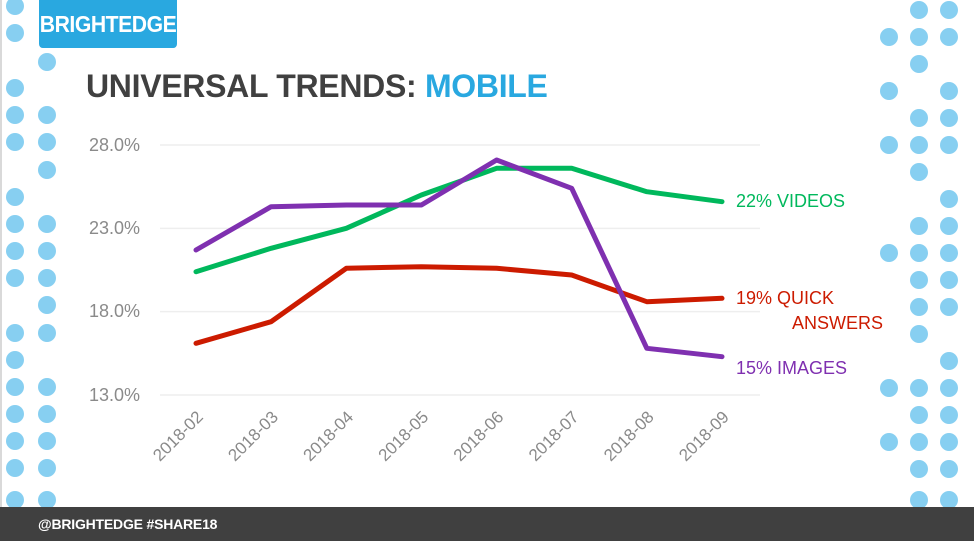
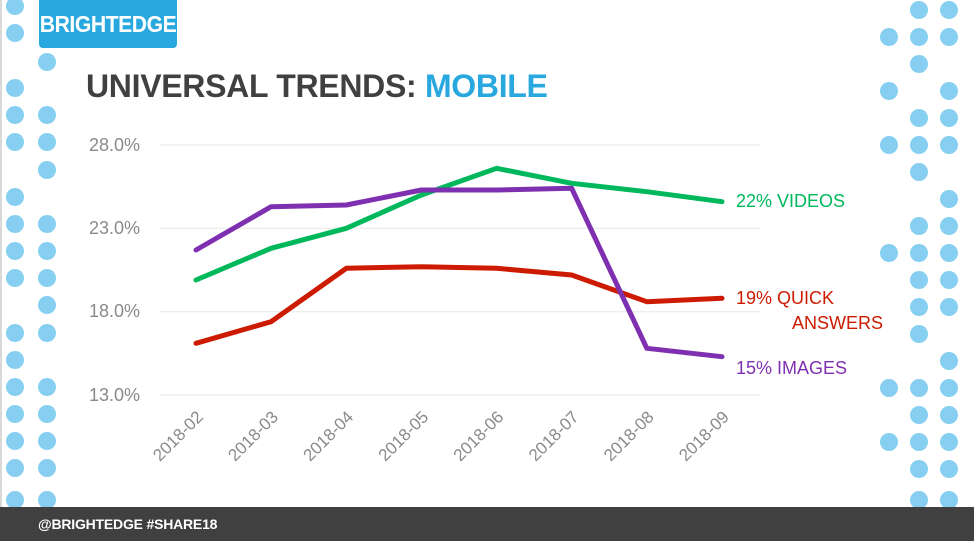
22% VIDEOS/2018-02: 20.4% -> 19.9%
15% IMAGES/2018-05: 24.4% -> 25.3%
15% IMAGES/2018-06: 27.1% -> 25.3%
22% VIDEOS/2018-07: 26.6% -> 25.7%
